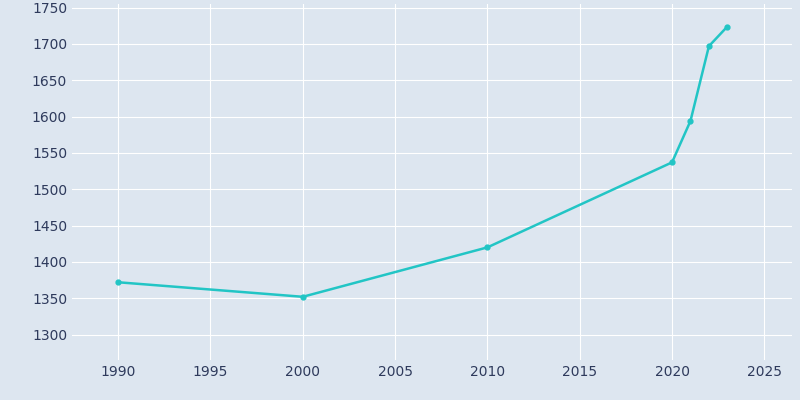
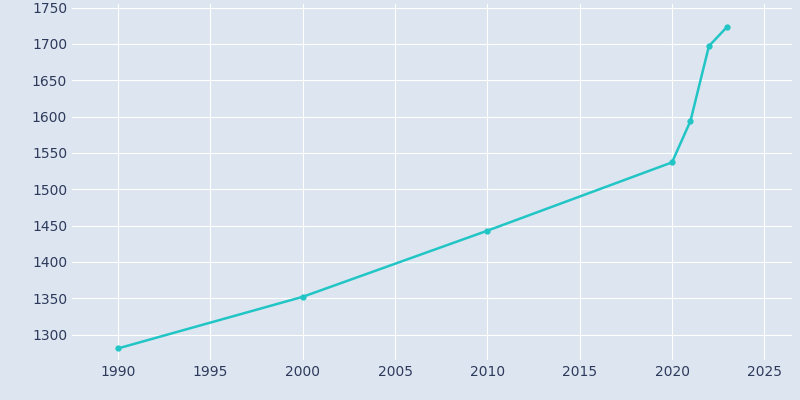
1990: 1372 -> 1281
2010: 1420 -> 1443
